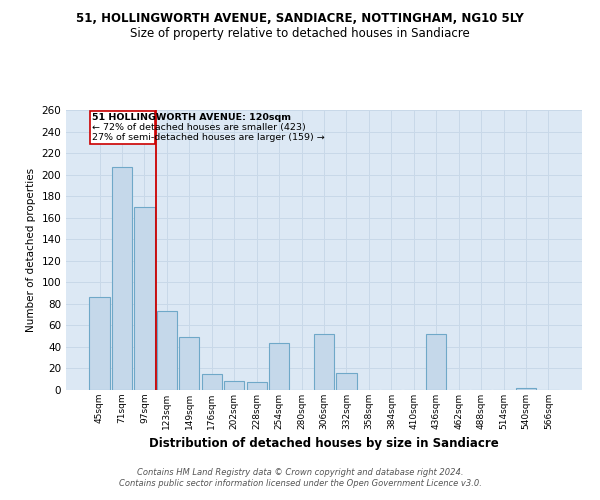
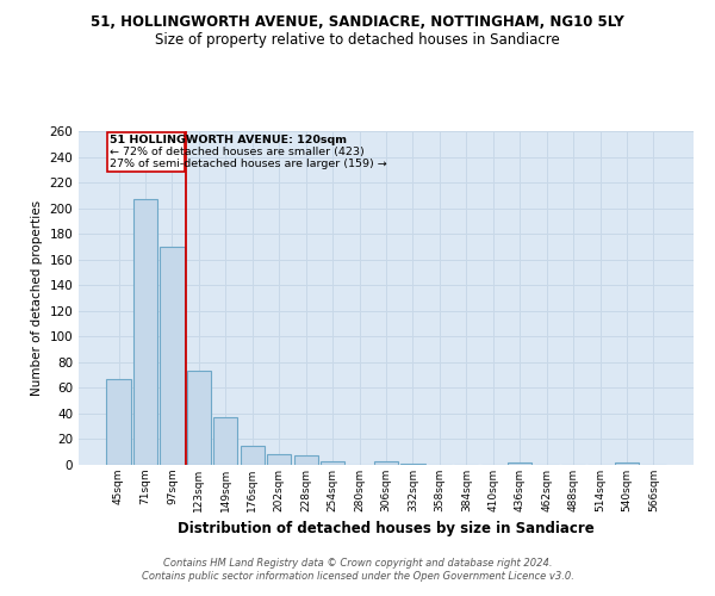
45sqm: 86 -> 67
149sqm: 49 -> 37
254sqm: 44 -> 3
306sqm: 52 -> 3
332sqm: 16 -> 1
436sqm: 52 -> 2
